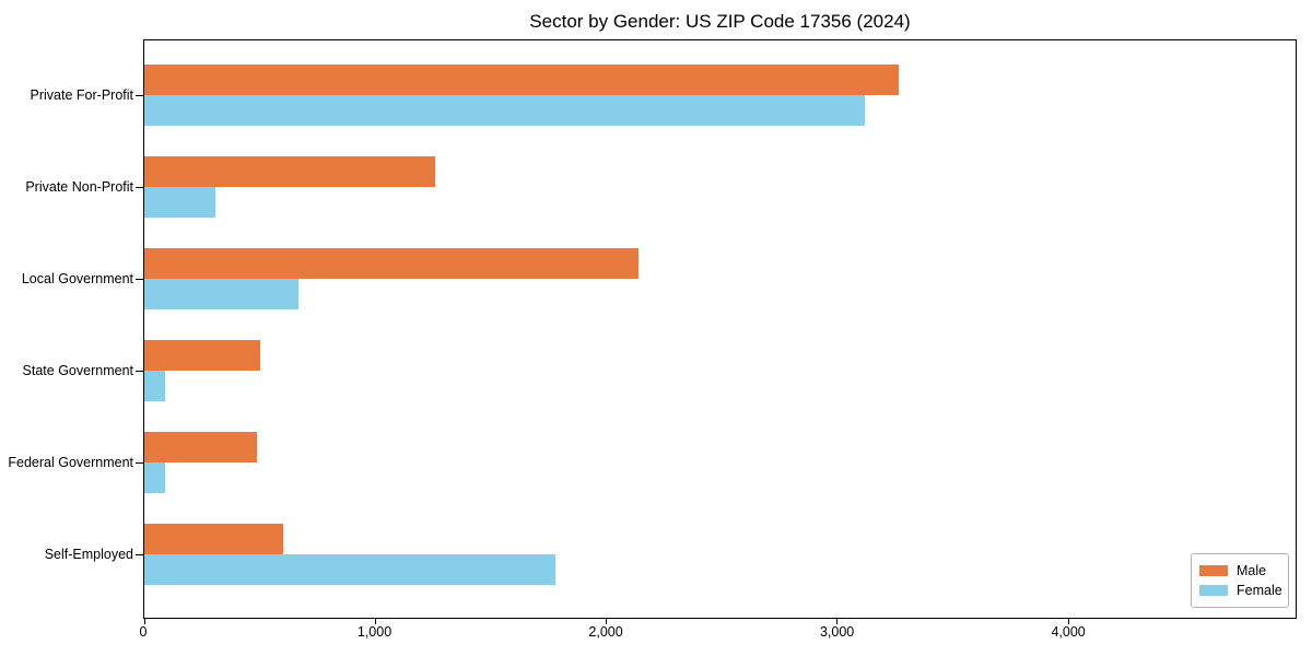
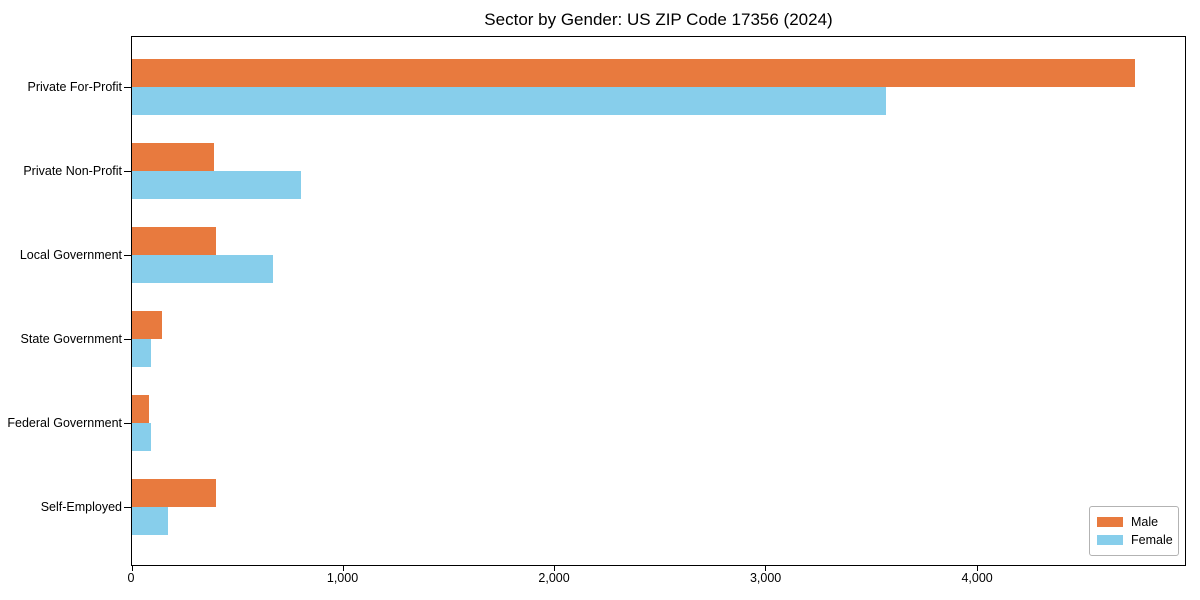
Male/Private For-Profit: 3270 -> 4750
Female/Private For-Profit: 3120 -> 3570
Male/Private Non-Profit: 1260 -> 390
Female/Private Non-Profit: 310 -> 800
Male/Local Government: 2140 -> 400
Male/State Government: 500 -> 140
Male/Federal Government: 490 -> 80
Male/Self-Employed: 600 -> 400
Female/Self-Employed: 1780 -> 170
